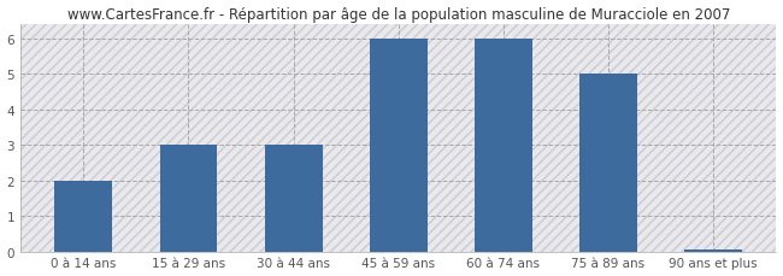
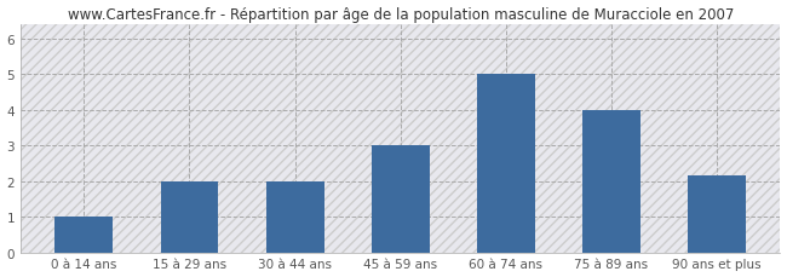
0 à 14 ans: 2.00 -> 1.00
15 à 29 ans: 3.00 -> 2.00
30 à 44 ans: 3.00 -> 2.00
45 à 59 ans: 6.00 -> 3.00
60 à 74 ans: 6.00 -> 5.00
75 à 89 ans: 5.00 -> 4.00
90 ans et plus: 0.07 -> 2.15
